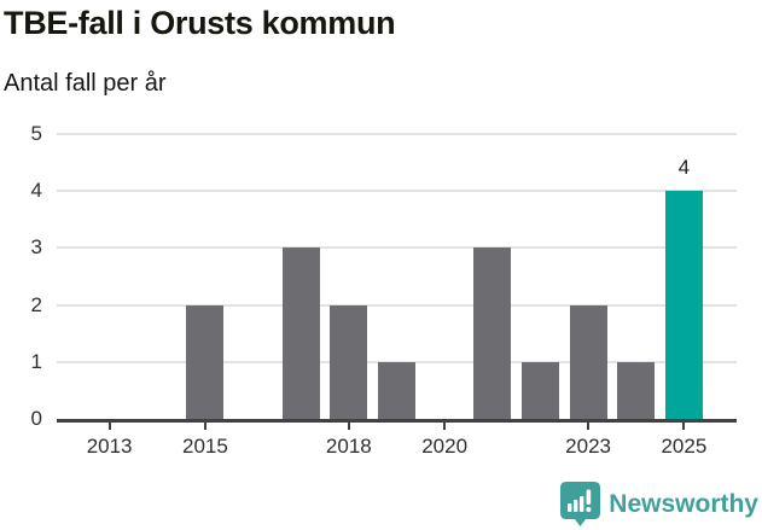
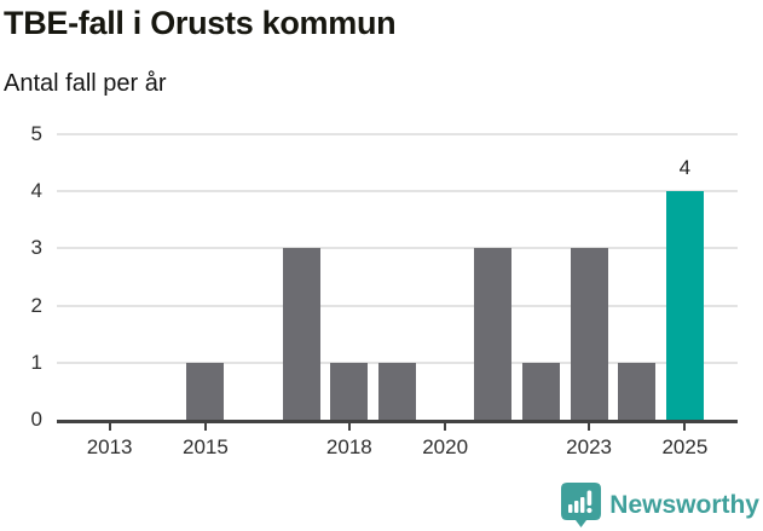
2015: 2 -> 1
2018: 2 -> 1
2023: 2 -> 3
